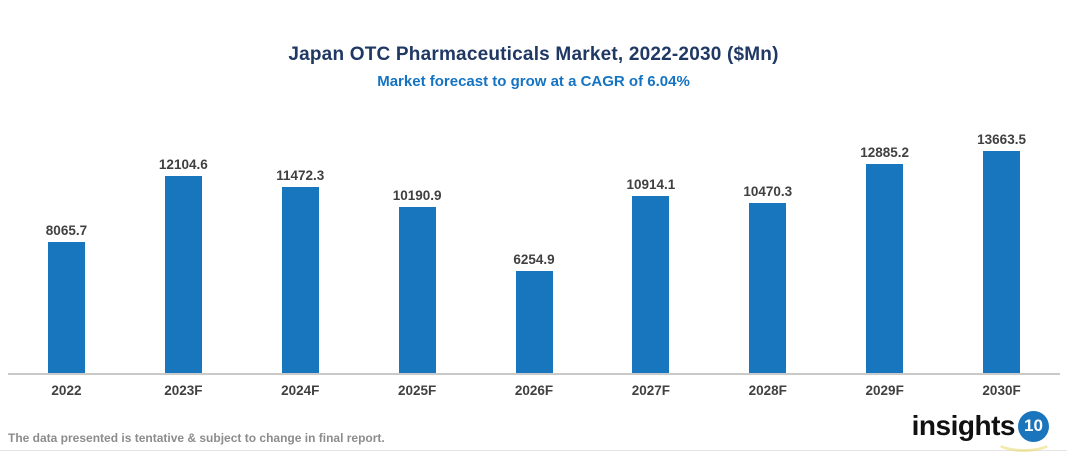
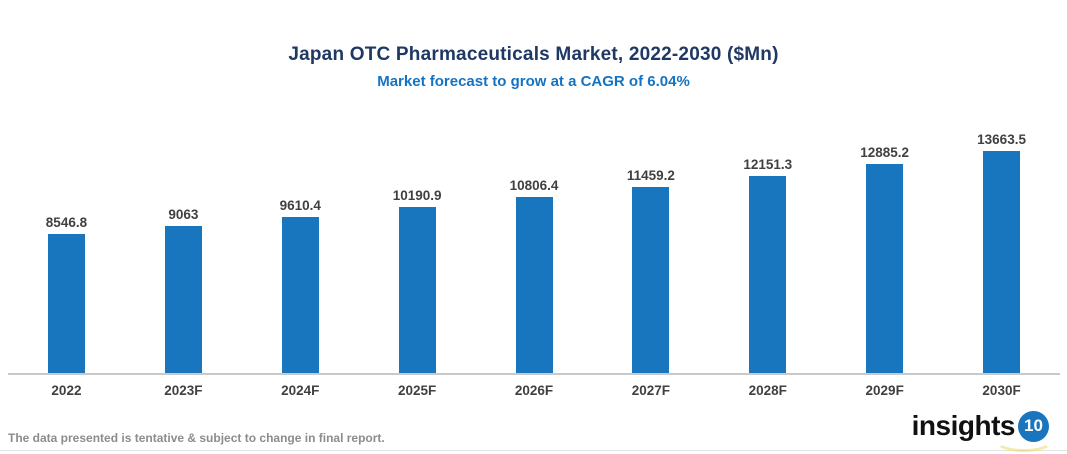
2022: 8065.7 -> 8546.8
2023F: 12104.6 -> 9063
2024F: 11472.3 -> 9610.4
2026F: 6254.9 -> 10806.4
2027F: 10914.1 -> 11459.2
2028F: 10470.3 -> 12151.3
